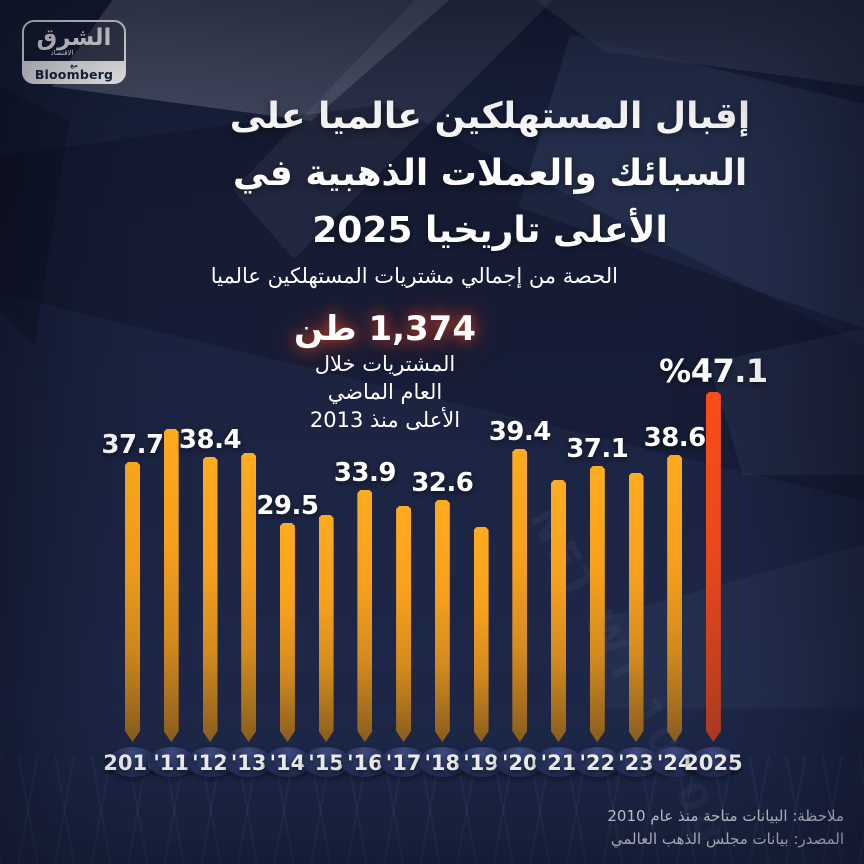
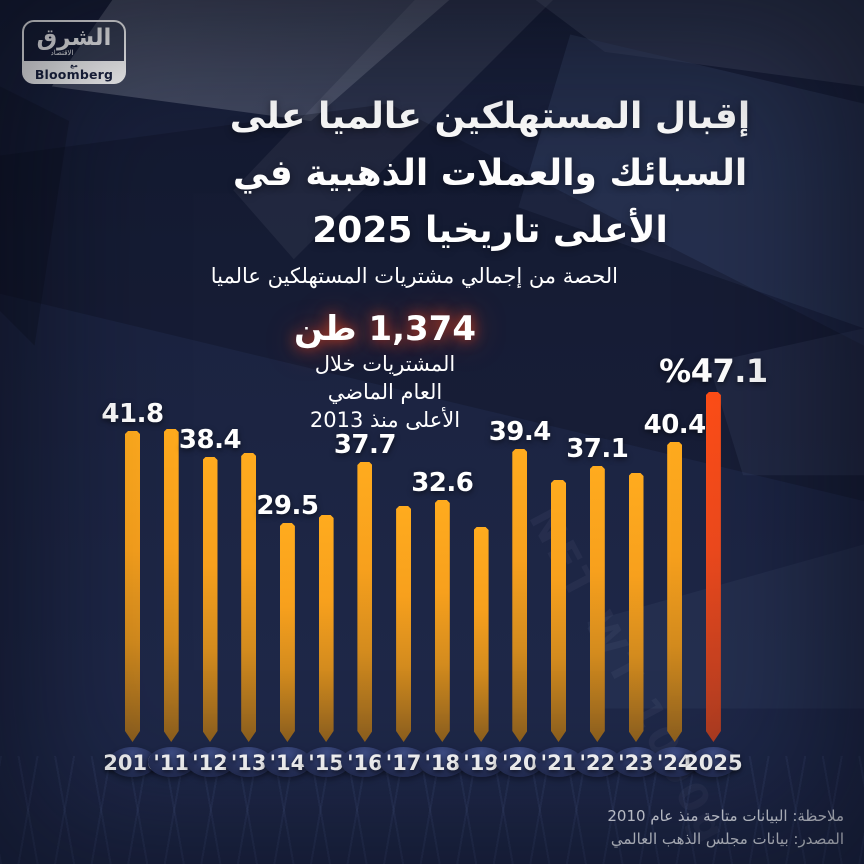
2010: 37.7 -> 41.8
'16: 33.9 -> 37.7
'24: 38.6 -> 40.4
